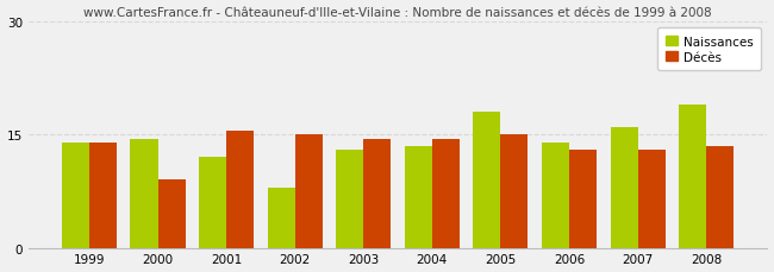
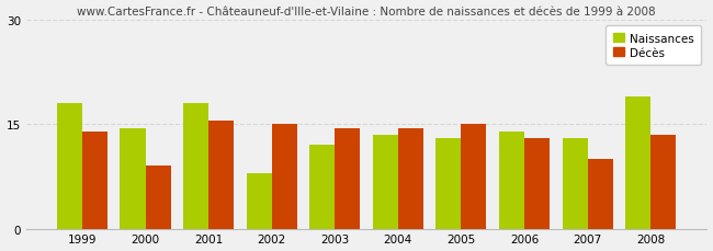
Naissances/1999: 14.0 -> 18.0
Naissances/2001: 12.0 -> 18.0
Naissances/2003: 13.0 -> 12.0
Naissances/2005: 18.0 -> 13.0
Naissances/2007: 16.0 -> 13.0
Décès/2007: 13.0 -> 10.0
